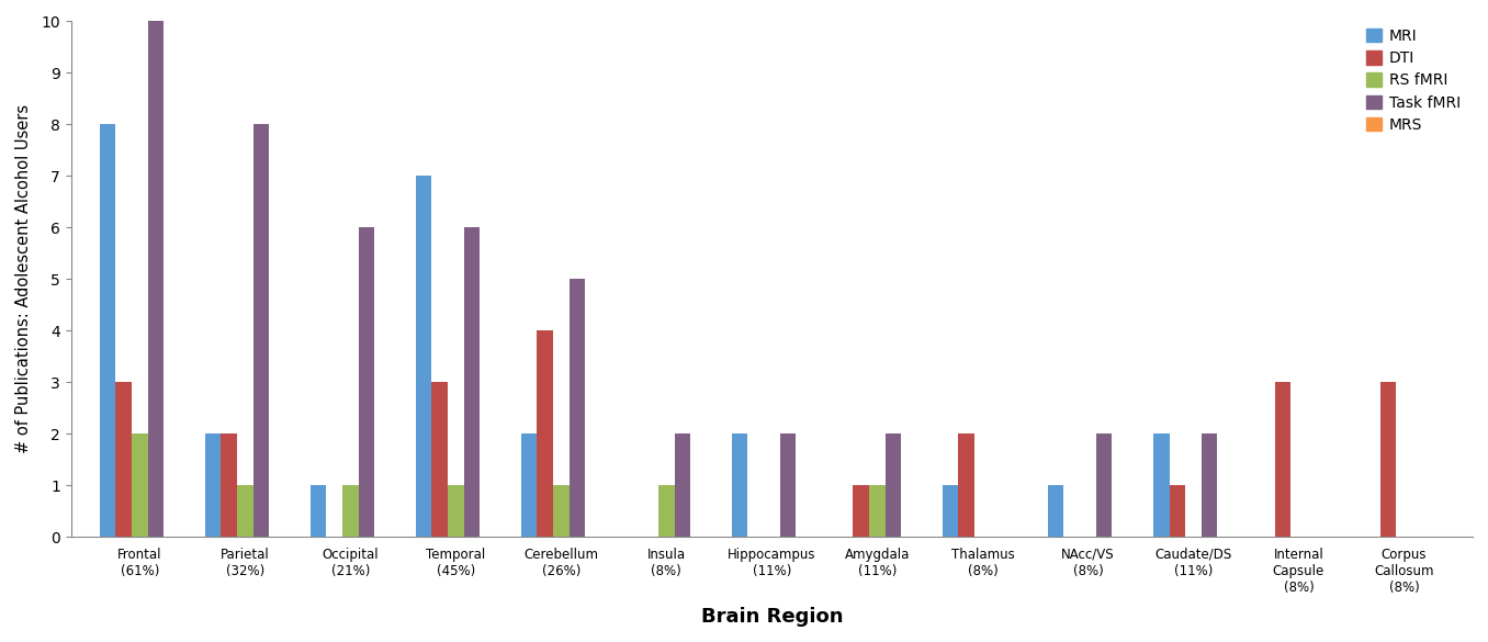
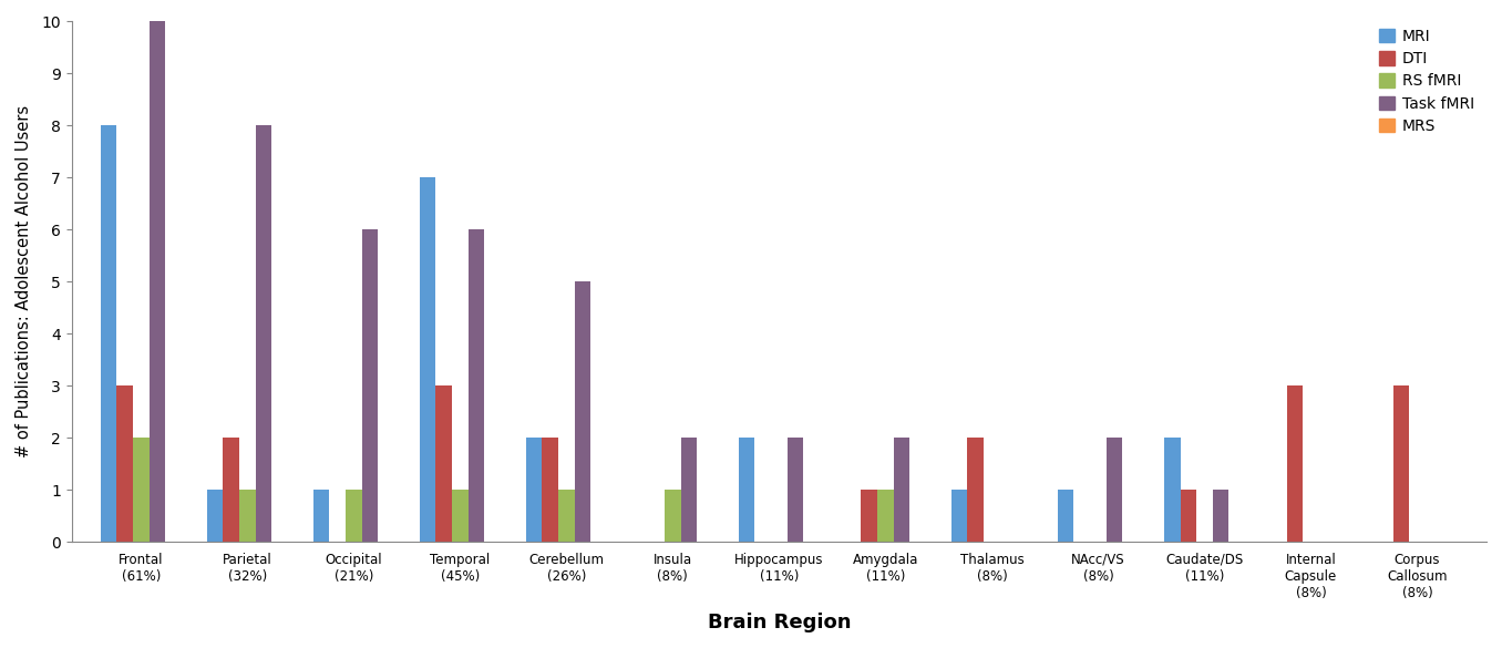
MRI/Parietal (32%): 2 -> 1
DTI/Cerebellum (26%): 4 -> 2
Task fMRI/Caudate/DS (11%): 2 -> 1
